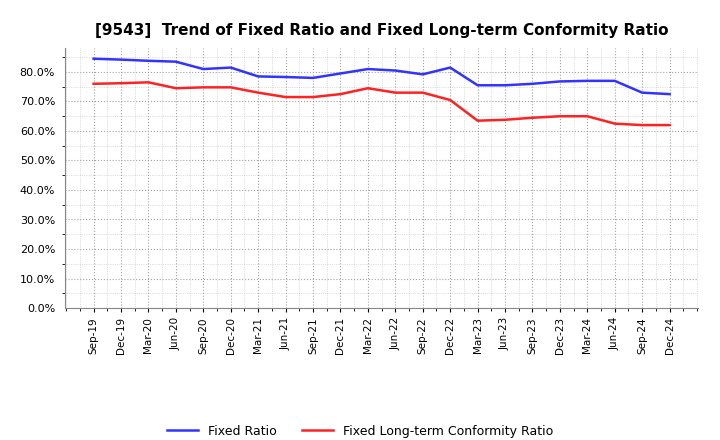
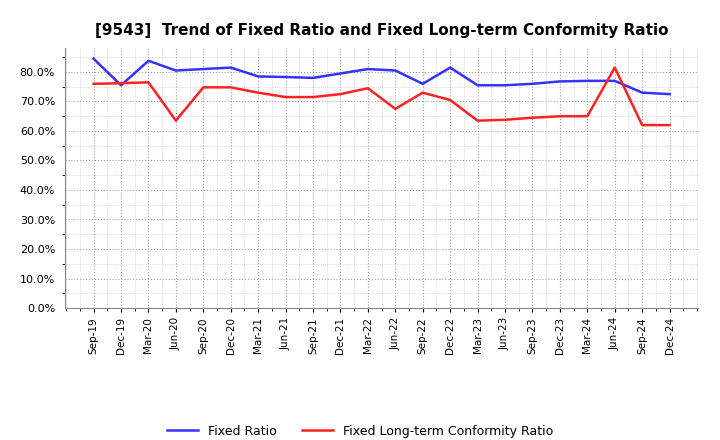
Fixed Ratio/Dec-19: 84.2% -> 75.5%
Fixed Ratio/Jun-20: 83.5% -> 80.5%
Fixed Long-term Conformity Ratio/Jun-20: 74.5% -> 63.5%
Fixed Long-term Conformity Ratio/Jun-22: 73.0% -> 67.5%
Fixed Ratio/Sep-22: 79.2% -> 76.0%
Fixed Long-term Conformity Ratio/Jun-24: 62.5% -> 81.5%
